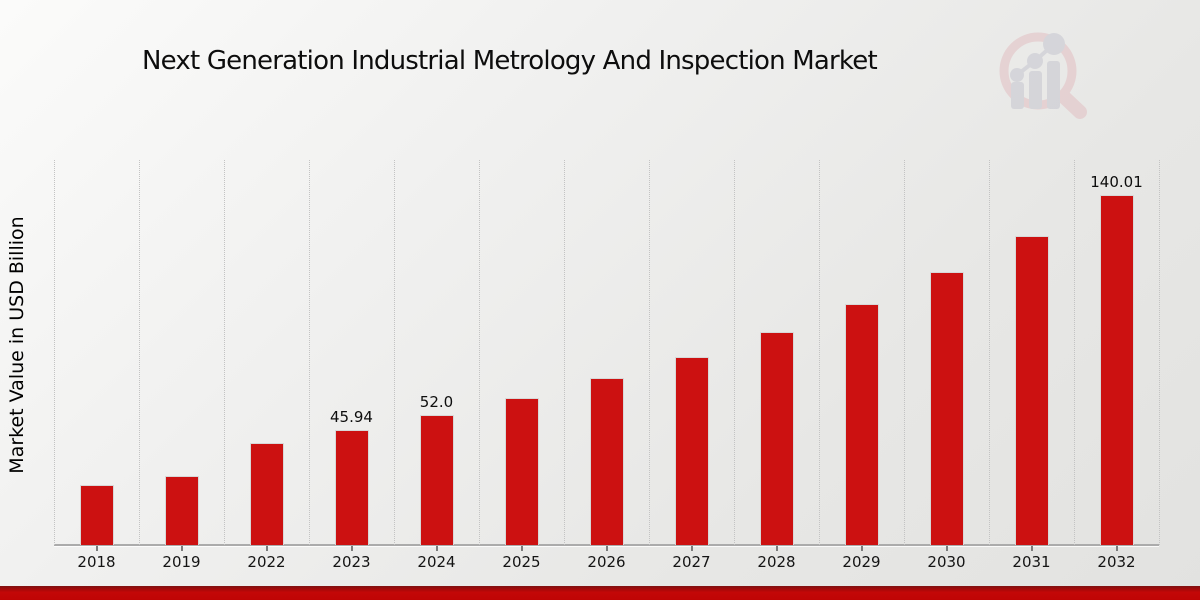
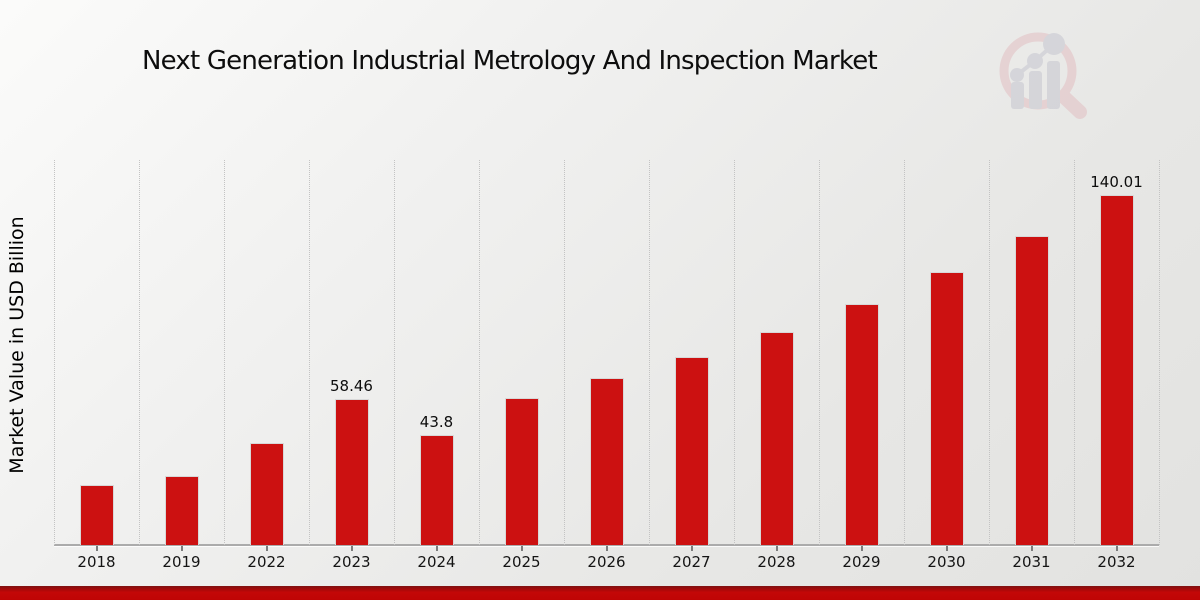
2023: 45.94 -> 58.46
2024: 52.0 -> 43.8
